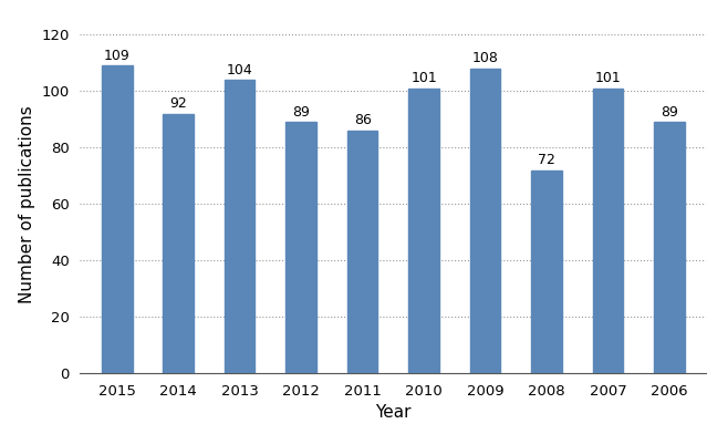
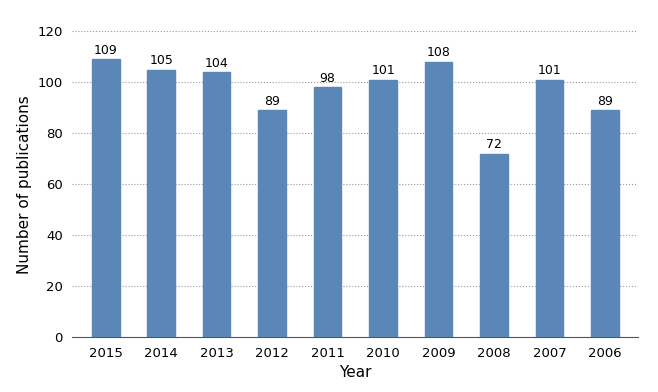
2014: 92 -> 105
2011: 86 -> 98
